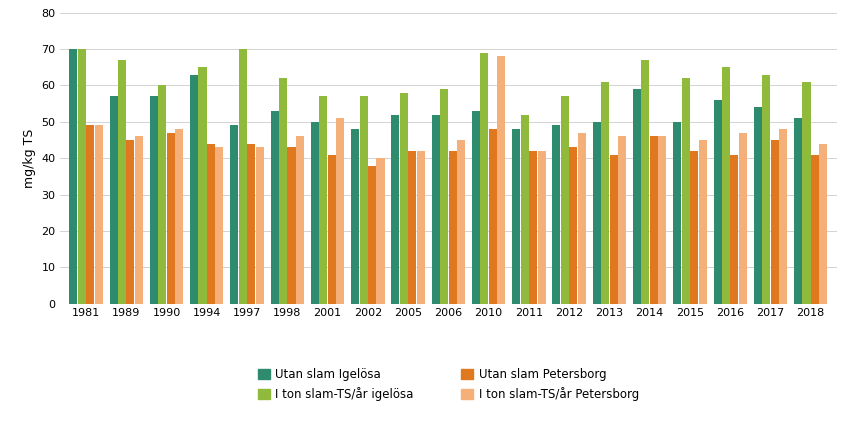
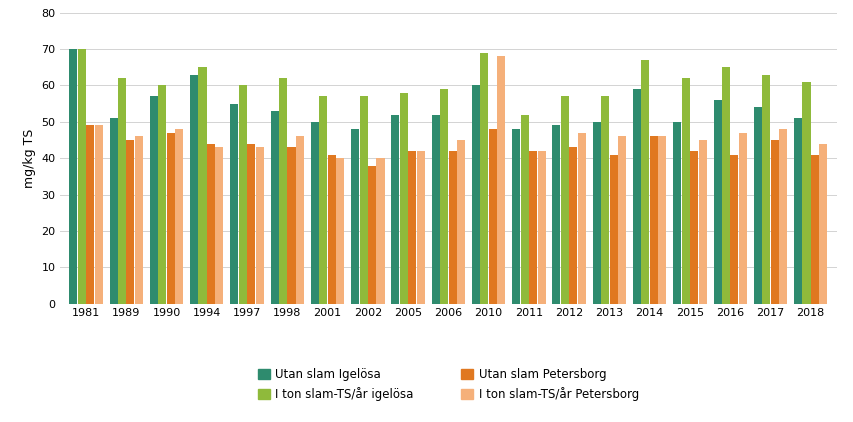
Utan slam Igelösa/1989: 57 -> 51
I ton slam-TS/år igelösa/1989: 67 -> 62
Utan slam Igelösa/1997: 49 -> 55
I ton slam-TS/år igelösa/1997: 70 -> 60
I ton slam-TS/år Petersborg/2001: 51 -> 40
Utan slam Igelösa/2010: 53 -> 60
I ton slam-TS/år igelösa/2013: 61 -> 57
